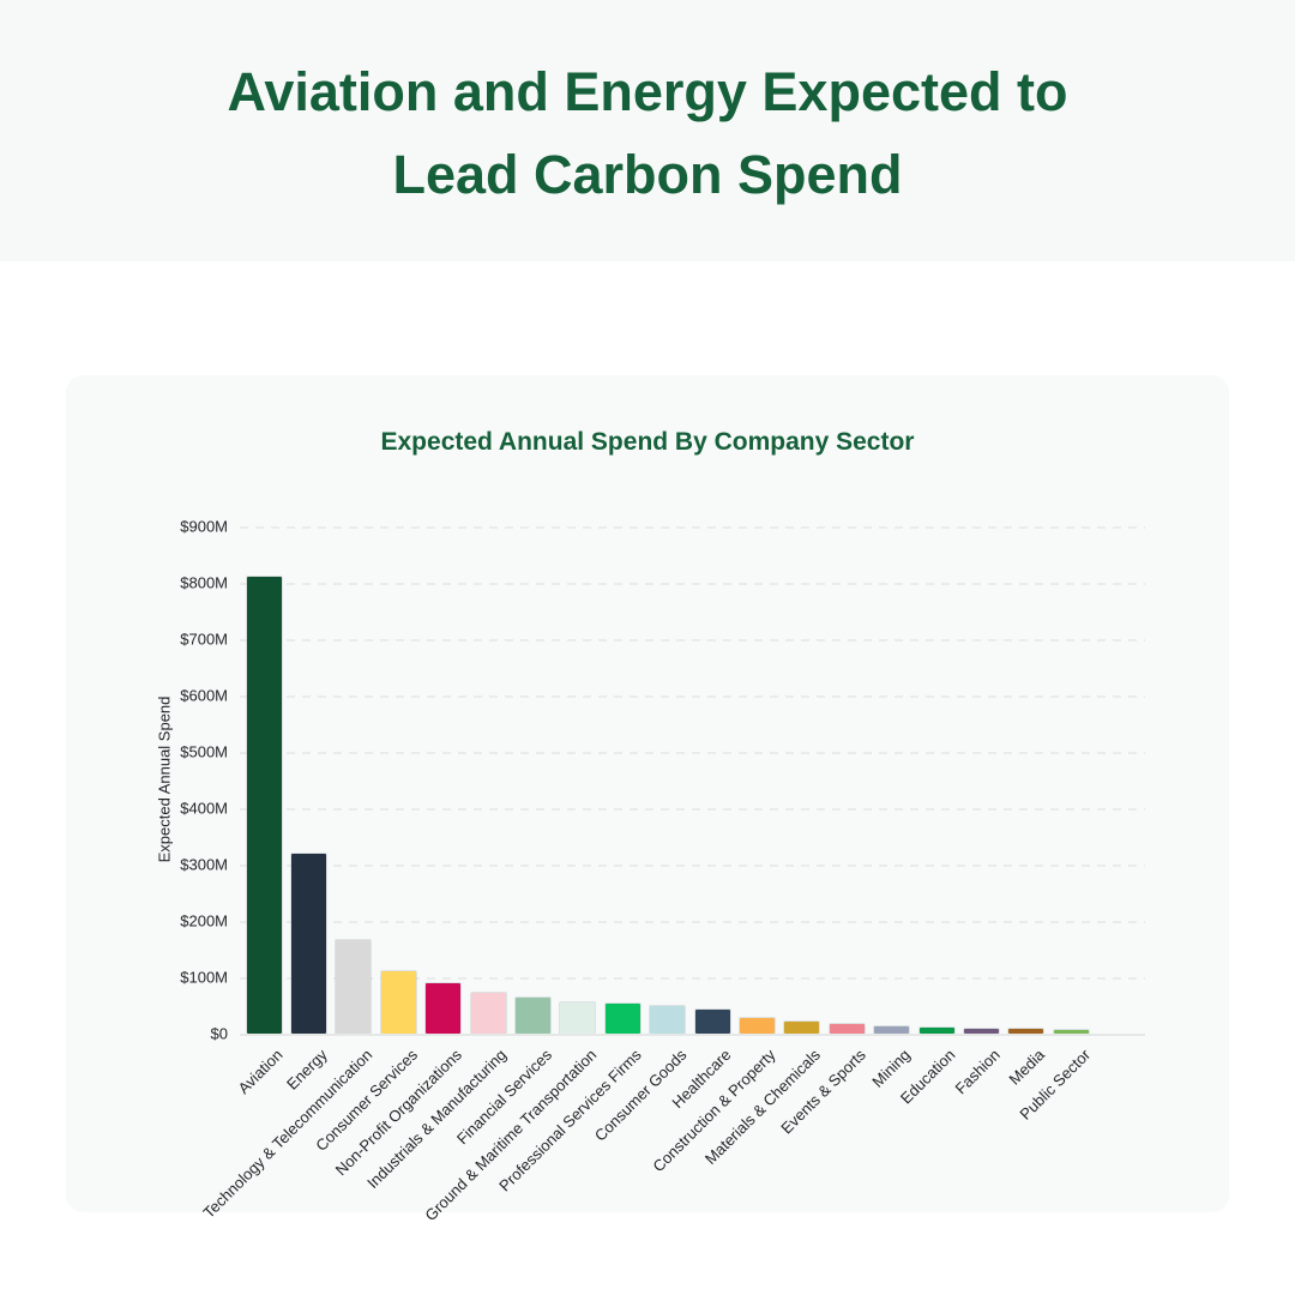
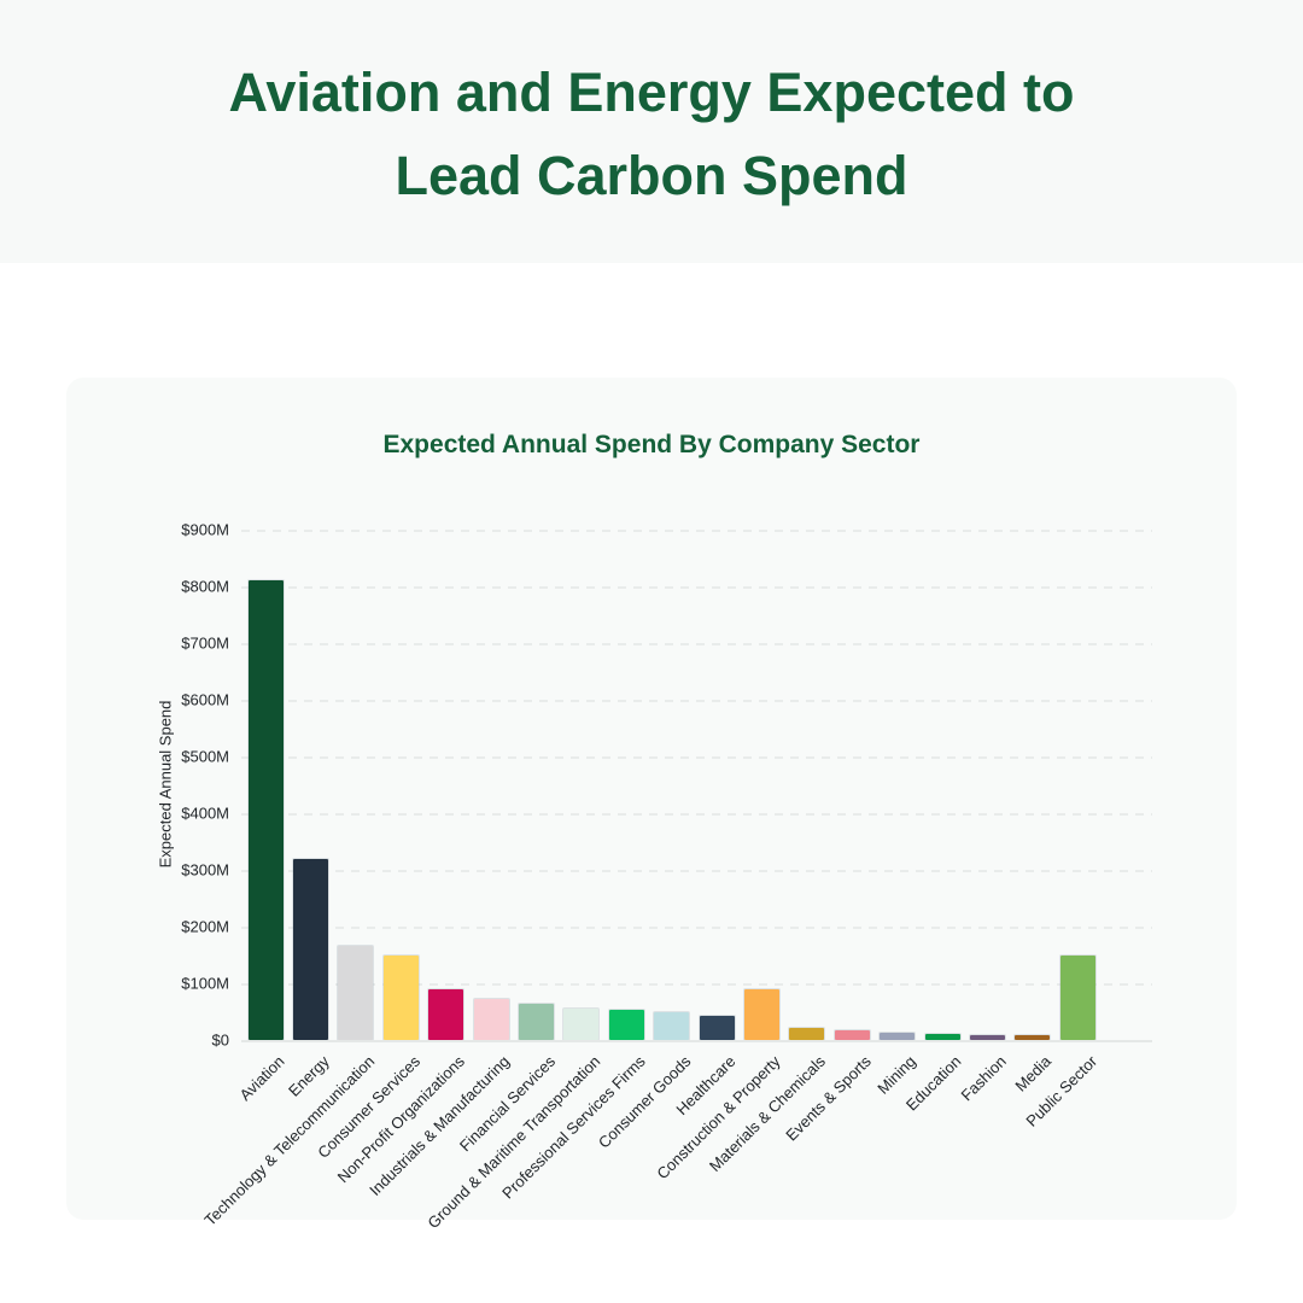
Consumer Services: $110M -> $150M
Construction & Property: $30M -> $90M
Public Sector: $10M -> $150M
